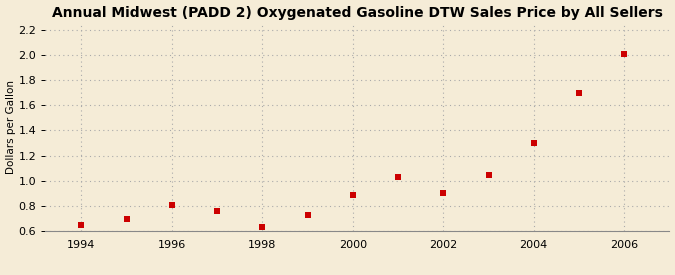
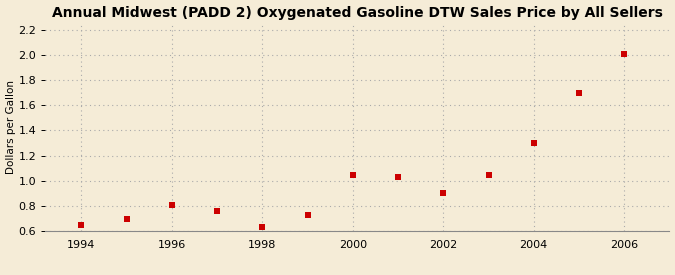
2000: 0.89 -> 1.05
